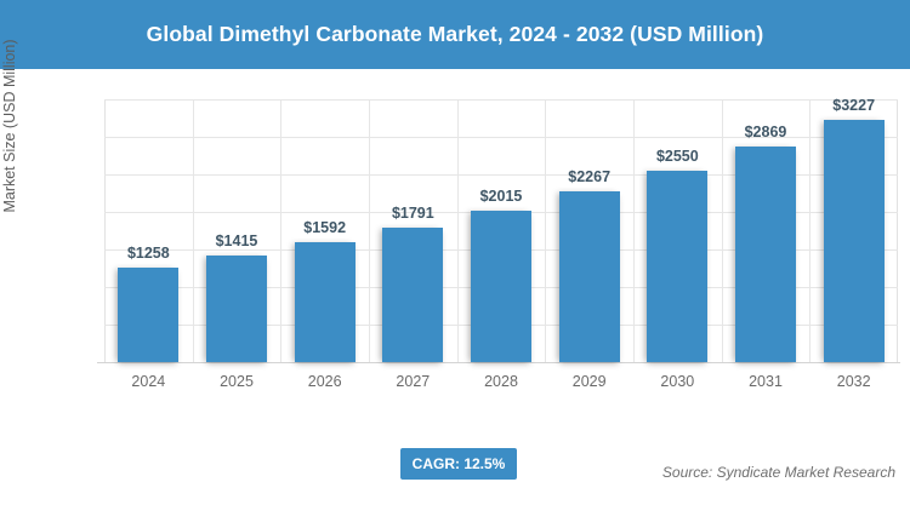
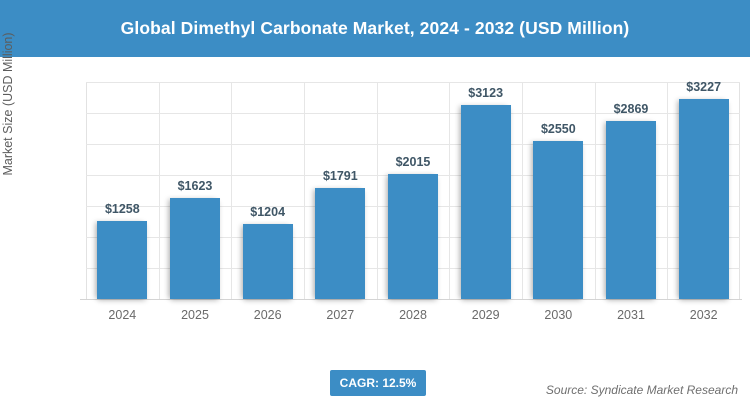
2025: $1415 -> $1623
2026: $1592 -> $1204
2029: $2267 -> $3123
